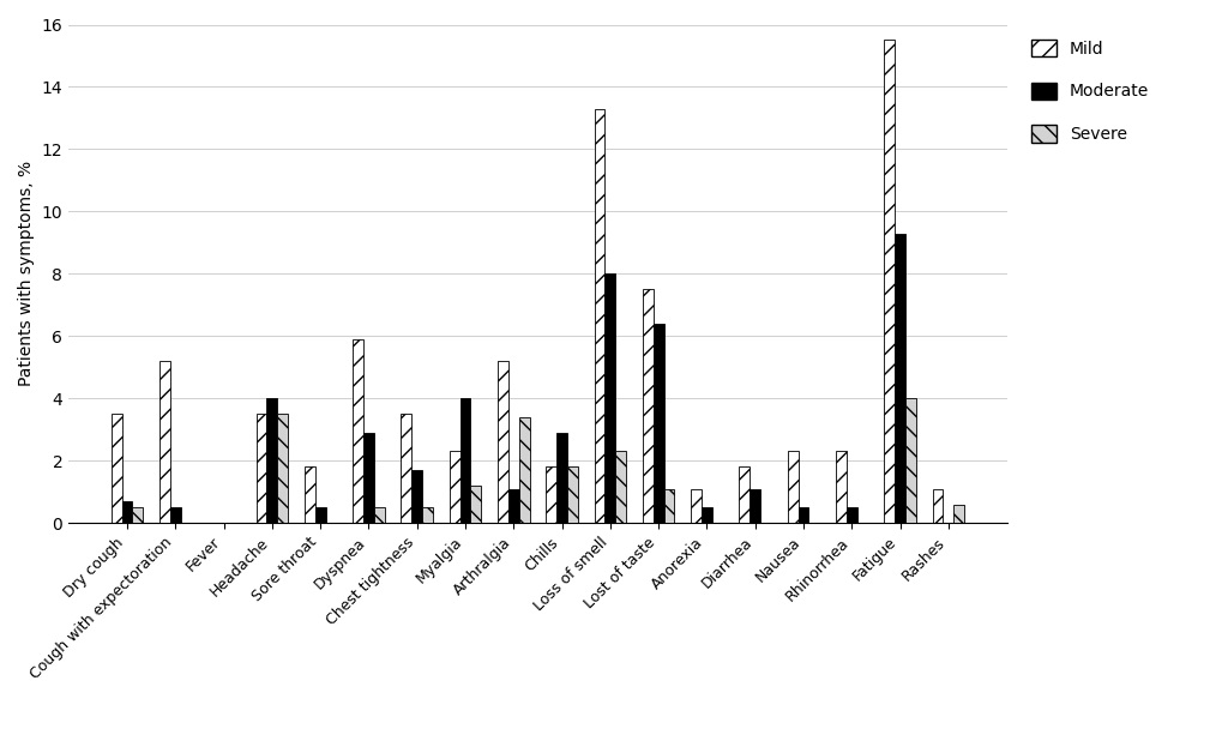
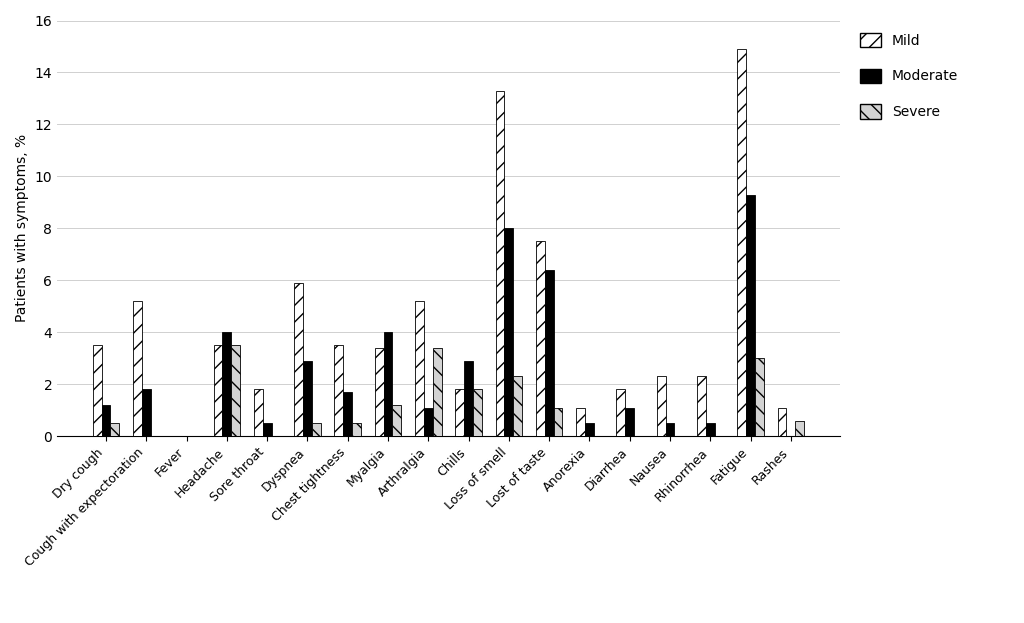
Moderate/Dry cough: 0.7 -> 1.2
Moderate/Cough with expectoration: 0.5 -> 1.8
Mild/Myalgia: 2.3 -> 3.4
Mild/Fatigue: 15.5 -> 14.9
Severe/Fatigue: 4.0 -> 3.0
